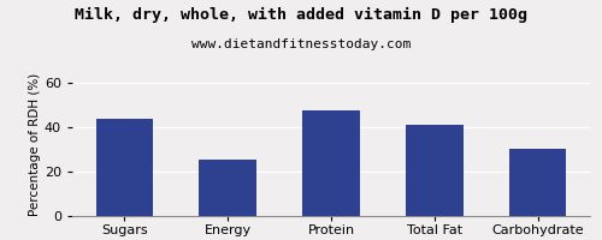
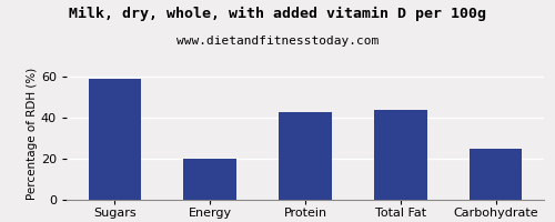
Sugars: 44 -> 59
Energy: 26 -> 20
Protein: 48 -> 43
Total Fat: 41 -> 44
Carbohydrate: 30 -> 25
